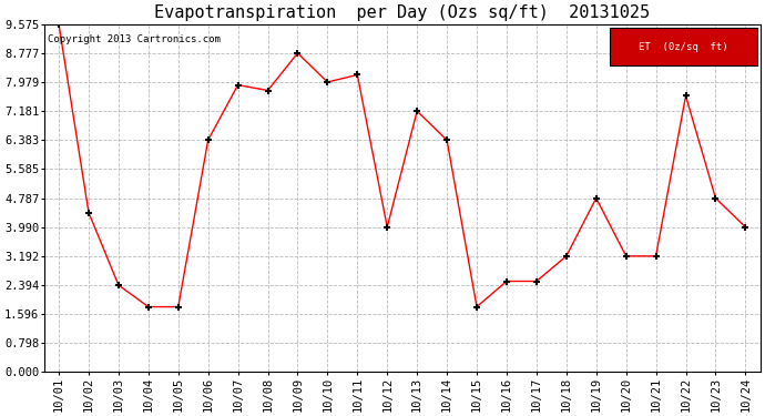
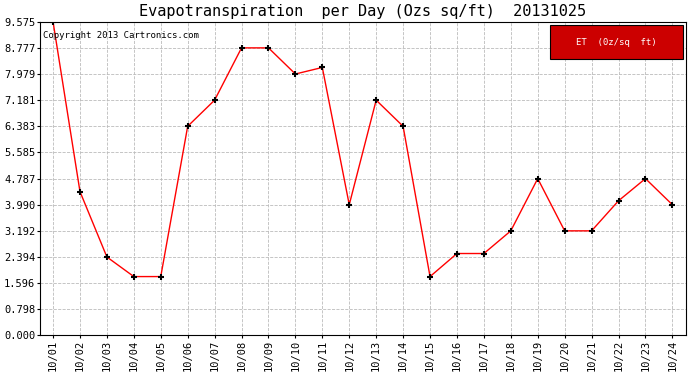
10/07: 7.90 -> 7.18
10/08: 7.75 -> 8.78
10/22: 7.60 -> 4.11
